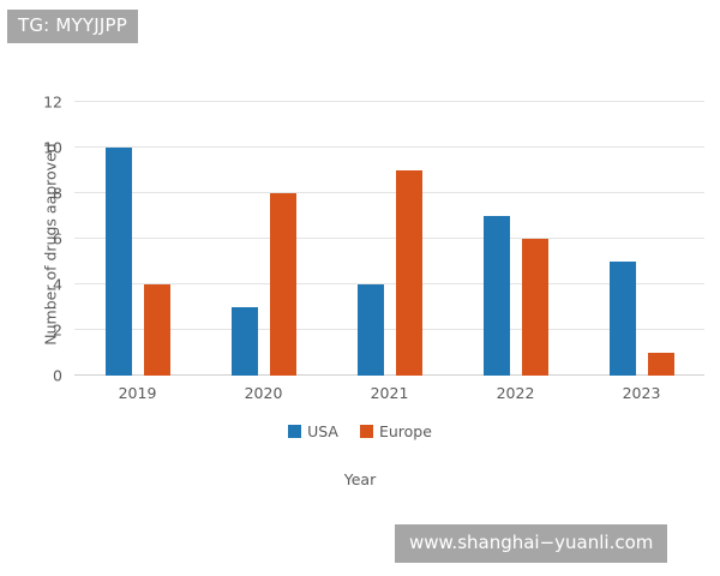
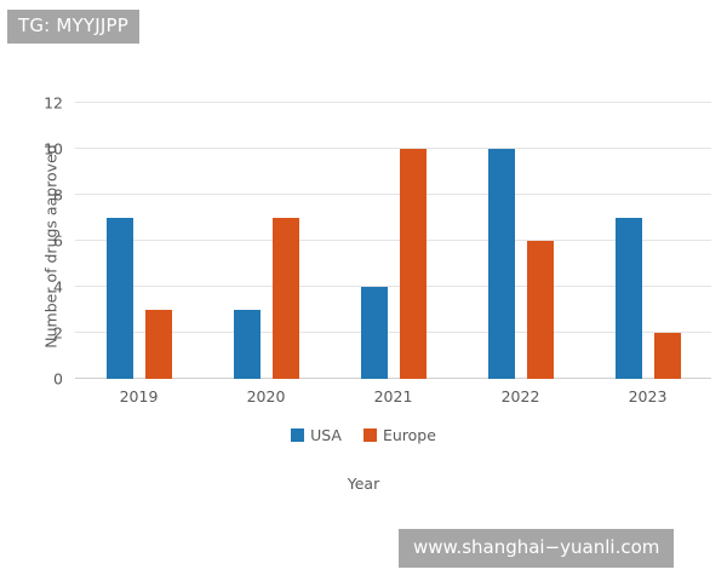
USA/2019: 10 -> 7
Europe/2019: 4 -> 3
Europe/2020: 8 -> 7
Europe/2021: 9 -> 10
USA/2022: 7 -> 10
USA/2023: 5 -> 7
Europe/2023: 1 -> 2
